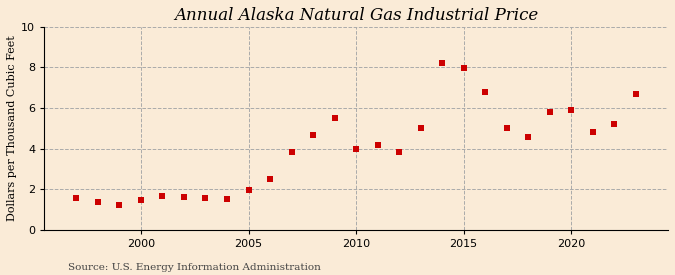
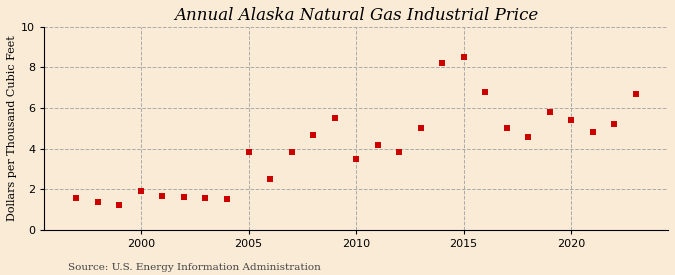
2000: 1.45 -> 1.90
2005: 1.95 -> 3.85
2010: 4.00 -> 3.50
2015: 7.95 -> 8.50
2020: 5.90 -> 5.40
